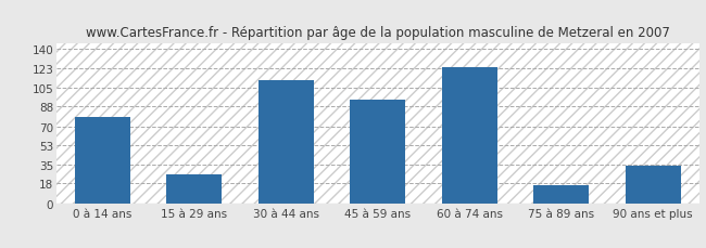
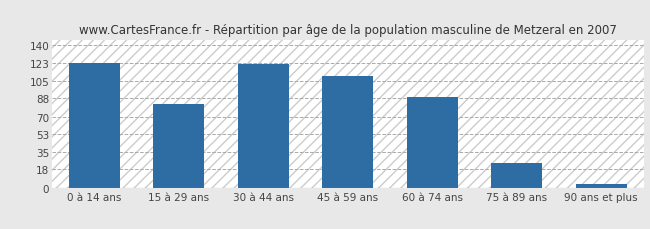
0 à 14 ans: 78 -> 123
15 à 29 ans: 26 -> 82
30 à 44 ans: 112 -> 122
45 à 59 ans: 94 -> 110
60 à 74 ans: 124 -> 89
75 à 89 ans: 16 -> 24
90 ans et plus: 34 -> 4
